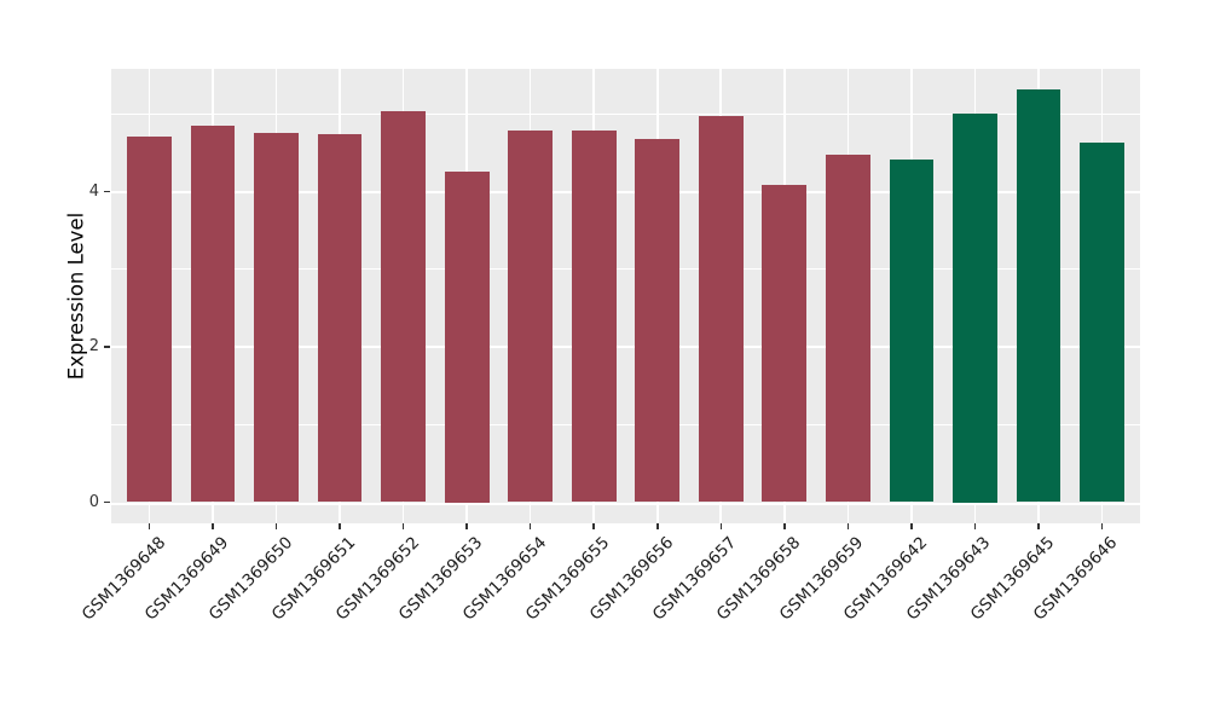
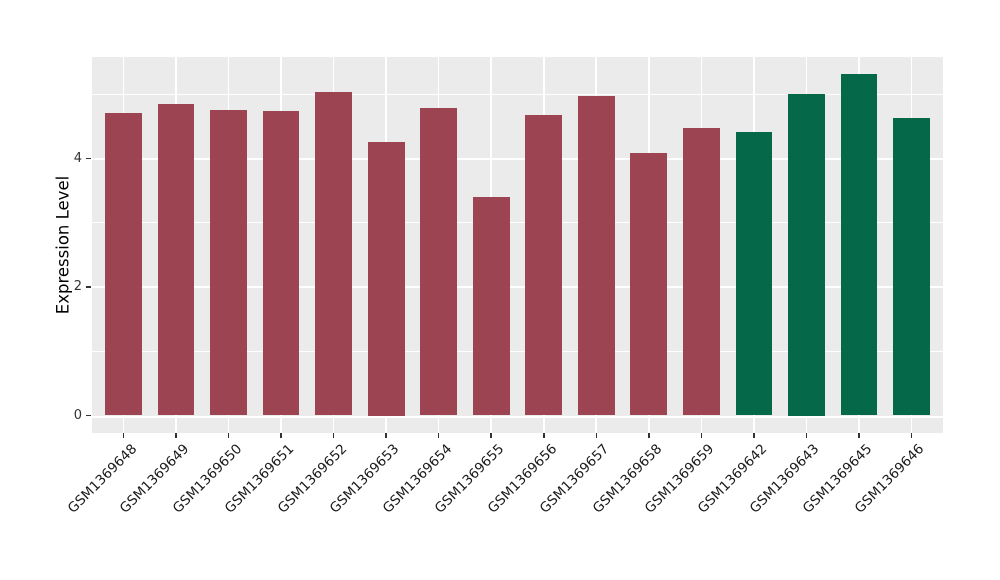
GSM1369655: 4.8 -> 3.4
